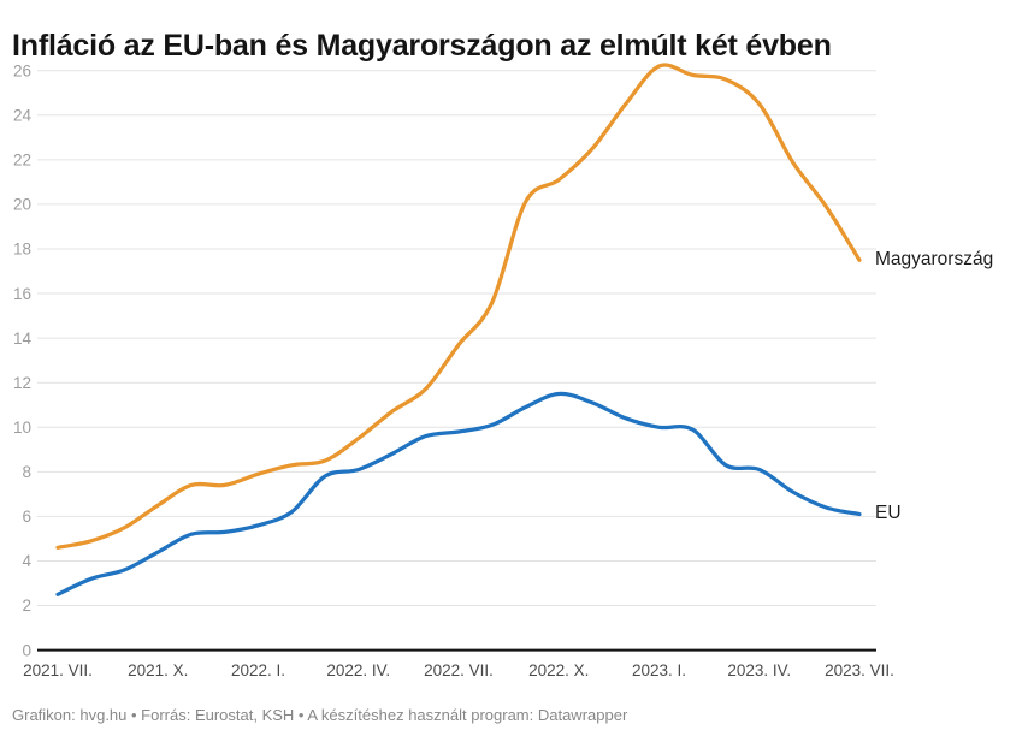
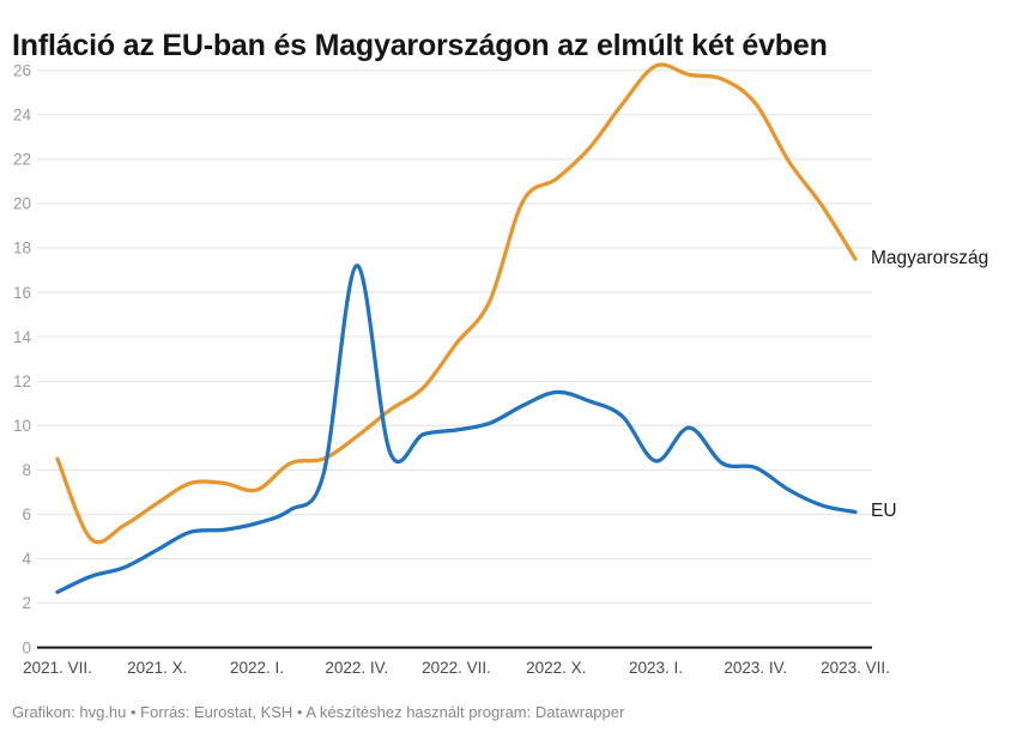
Magyarország/2021. VII.: 4.6 -> 8.5
Magyarország/2022. I.: 7.9 -> 7.1
EU/2022. IV.: 8.1 -> 17.2
EU/2023. I.: 10.0 -> 8.4
